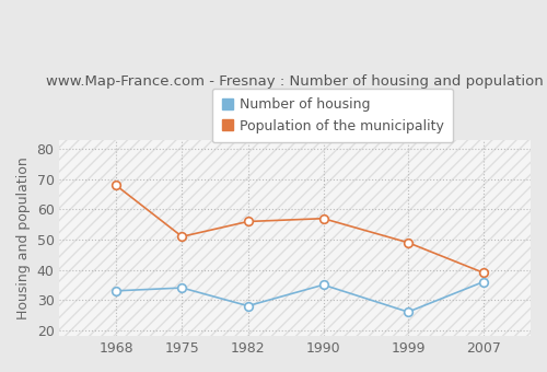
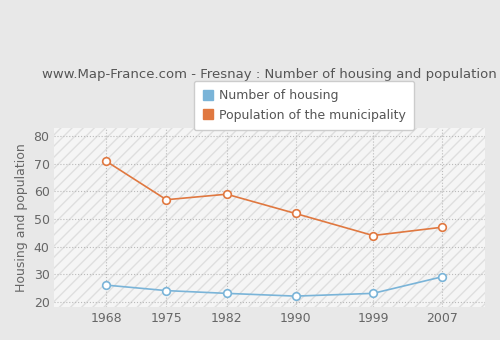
Number of housing/1968: 33 -> 26
Population of the municipality/1968: 68 -> 71
Number of housing/1975: 34 -> 24
Population of the municipality/1975: 51 -> 57
Number of housing/1982: 28 -> 23
Population of the municipality/1982: 56 -> 59
Number of housing/1990: 35 -> 22
Population of the municipality/1990: 57 -> 52
Number of housing/1999: 26 -> 23
Population of the municipality/1999: 49 -> 44
Number of housing/2007: 36 -> 29
Population of the municipality/2007: 39 -> 47
